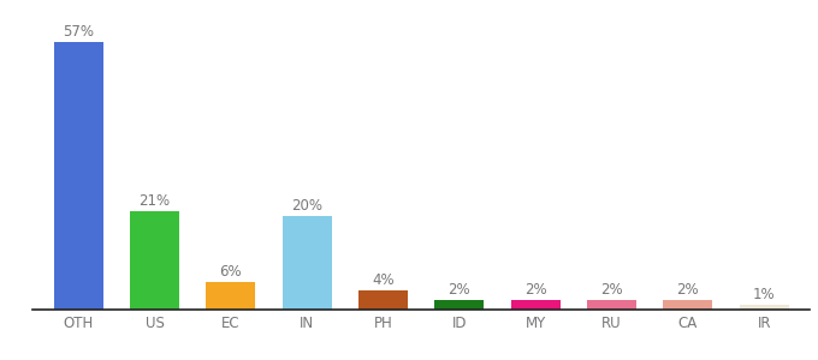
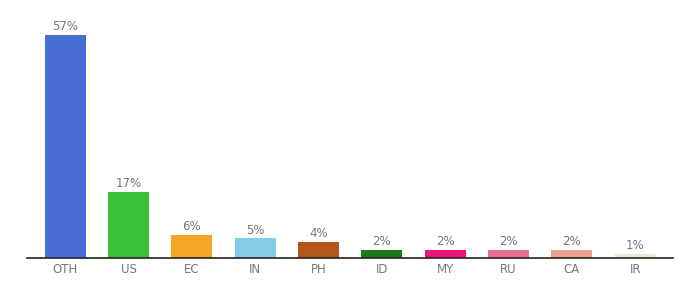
US: 21% -> 17%
IN: 20% -> 5%
